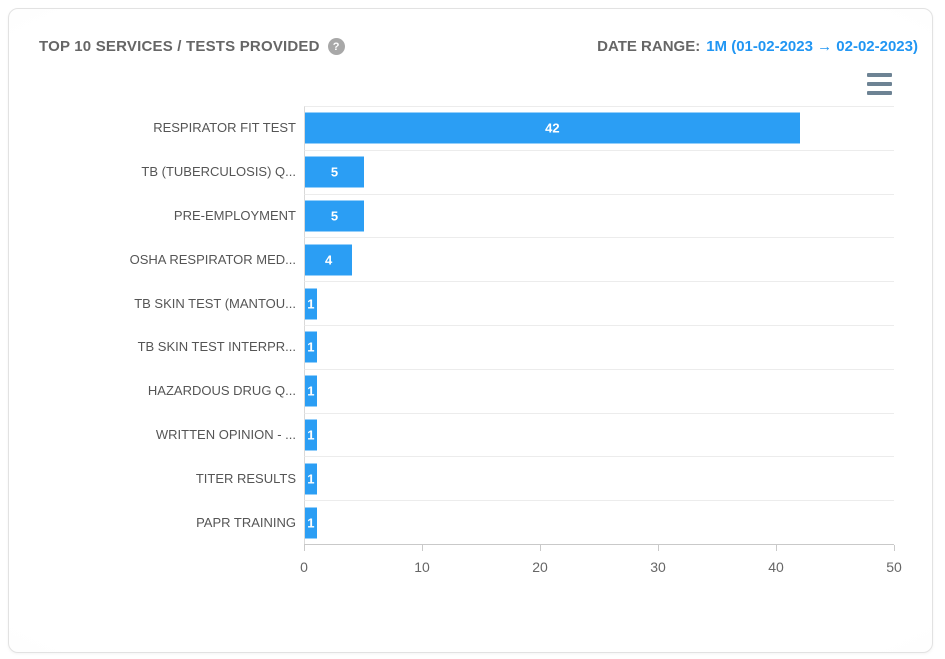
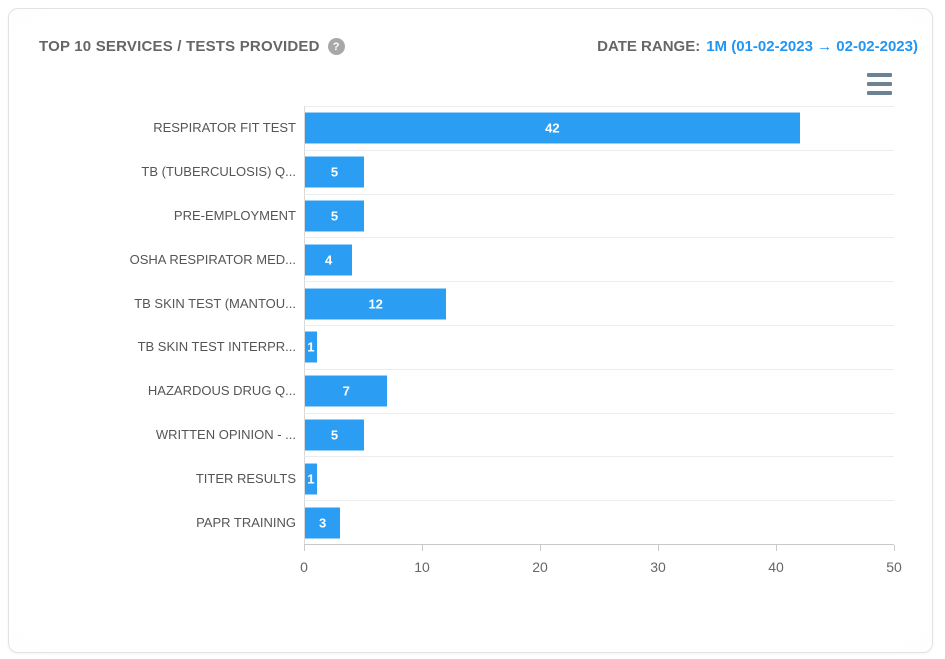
TB SKIN TEST (MANTOU...: 1 -> 12
HAZARDOUS DRUG Q...: 1 -> 7
WRITTEN OPINION - ...: 1 -> 5
PAPR TRAINING: 1 -> 3
